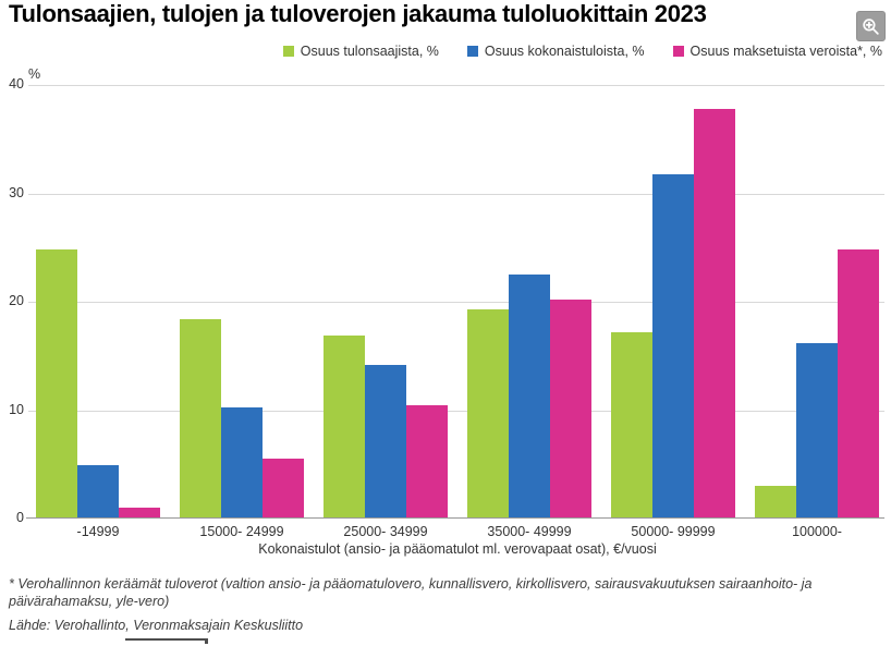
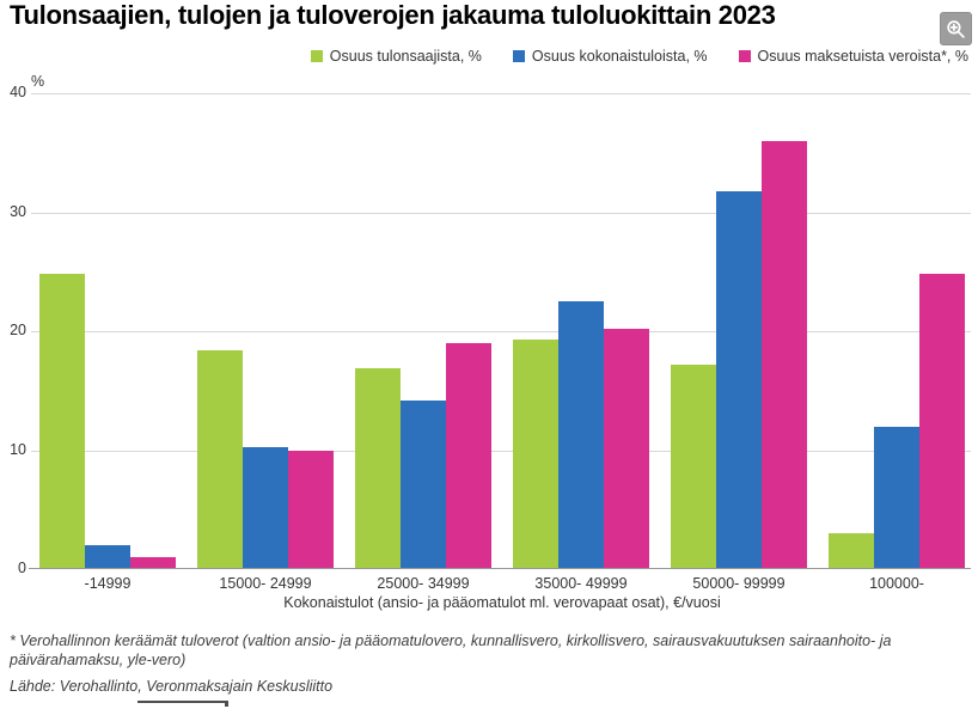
Osuus kokonaistuloista, %/-14999: 5 -> 2
Osuus maksetuista veroista*, %/15000- 24999: 6 -> 10
Osuus maksetuista veroista*, %/25000- 34999: 10 -> 19
Osuus maksetuista veroista*, %/50000- 99999: 38 -> 36
Osuus kokonaistuloista, %/100000-: 16 -> 12
